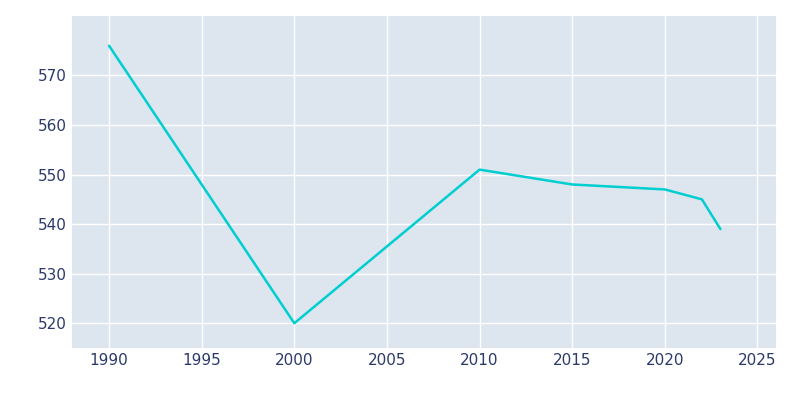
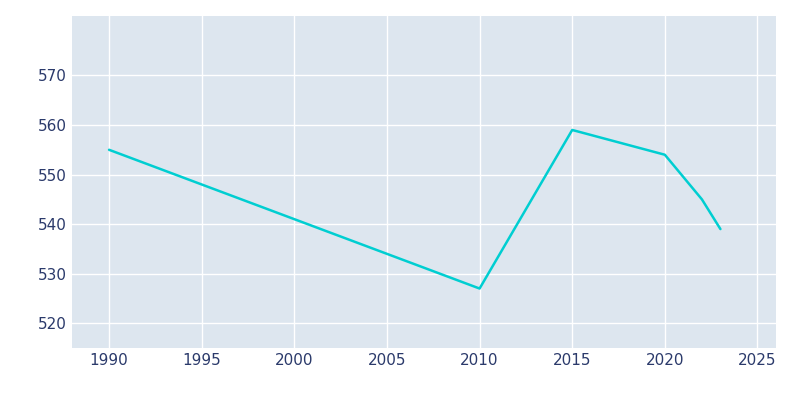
1990: 576 -> 555
2000: 520 -> 541
2010: 551 -> 527
2015: 548 -> 559
2020: 547 -> 554
